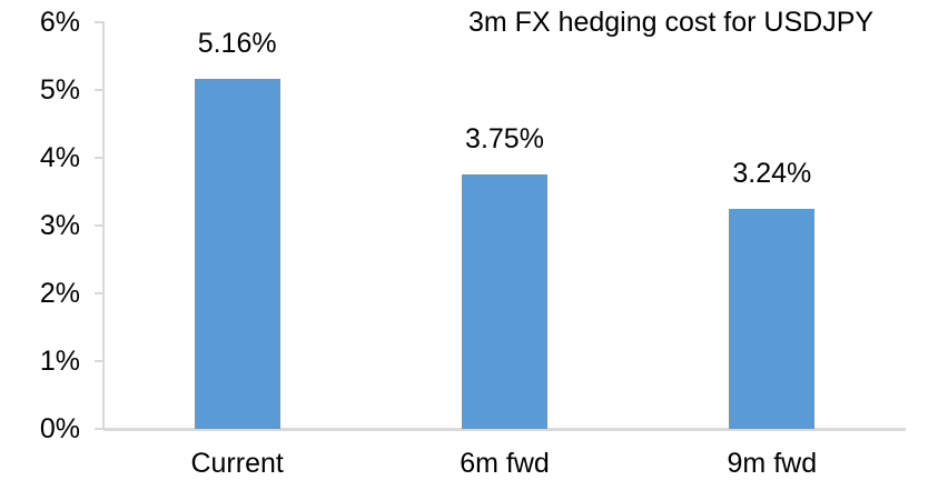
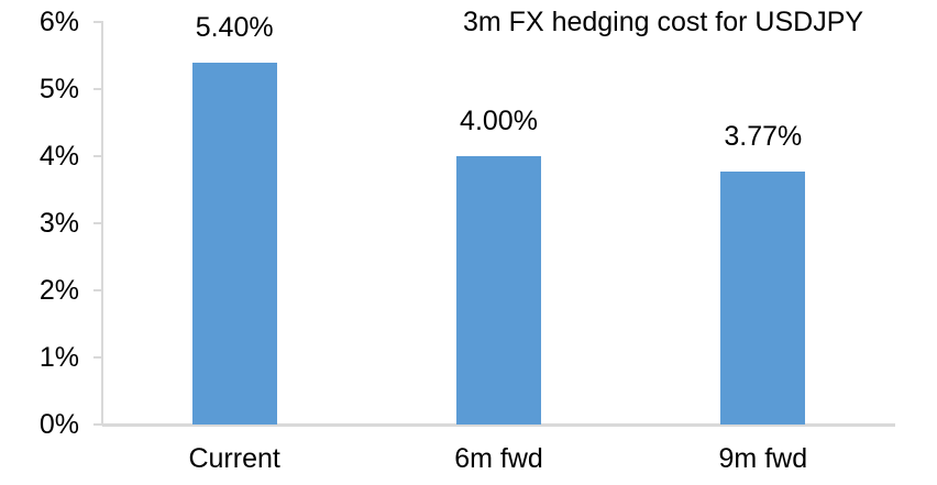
Current: 5.16% -> 5.40%
6m fwd: 3.75% -> 4.00%
9m fwd: 3.24% -> 3.77%
